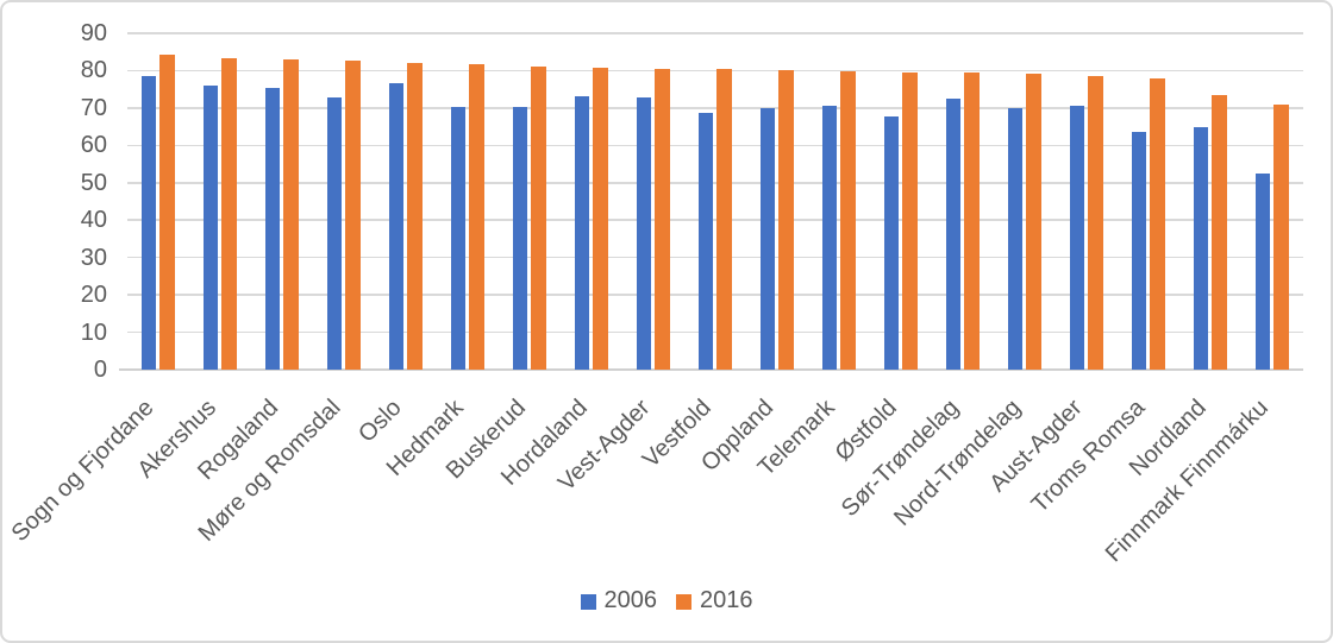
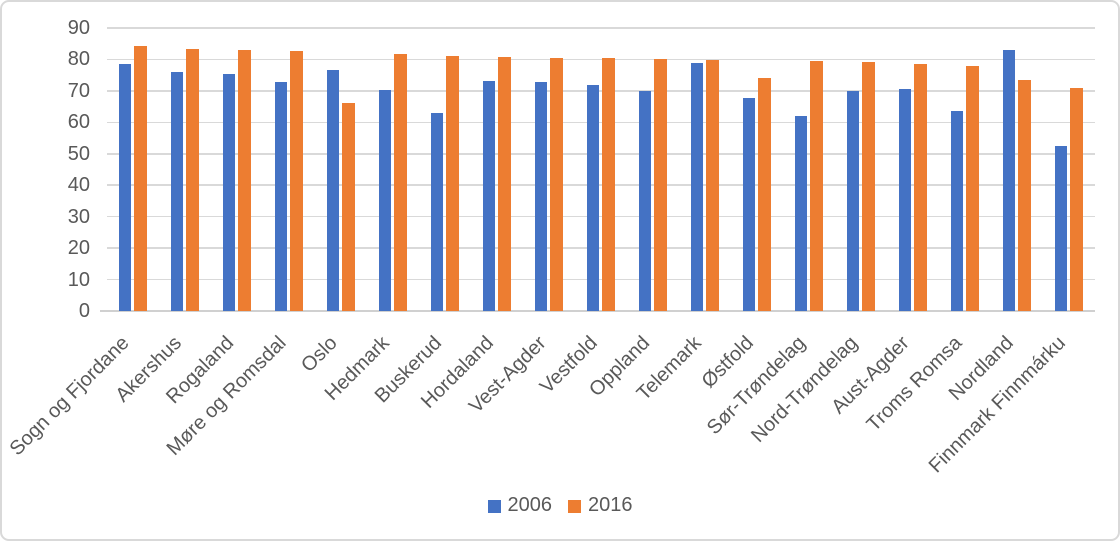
2016/Oslo: 82 -> 66
2006/Buskerud: 70 -> 63
2006/Vestfold: 69 -> 72
2006/Telemark: 70 -> 79
2016/Østfold: 80 -> 74
2006/Sør-Trøndelag: 72 -> 62
2006/Nordland: 65 -> 83
